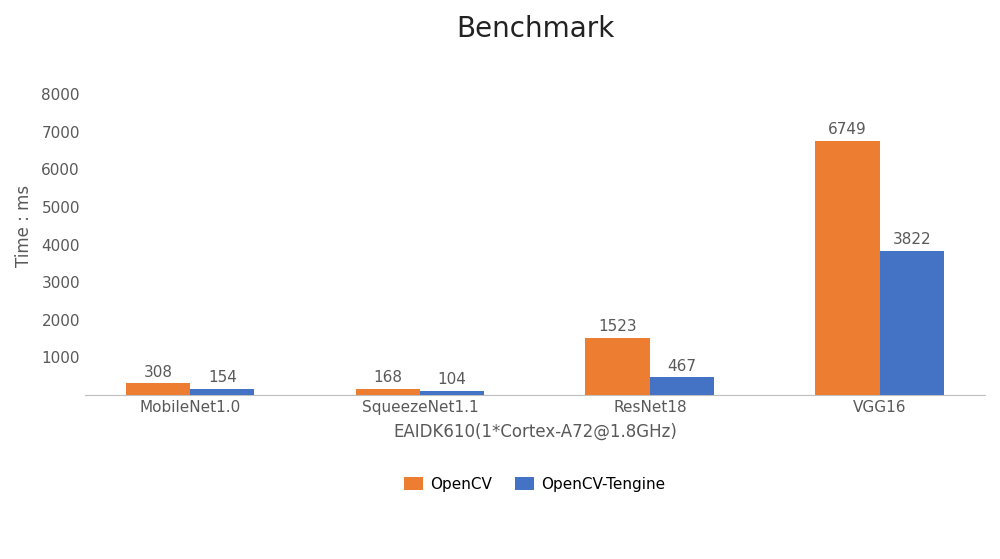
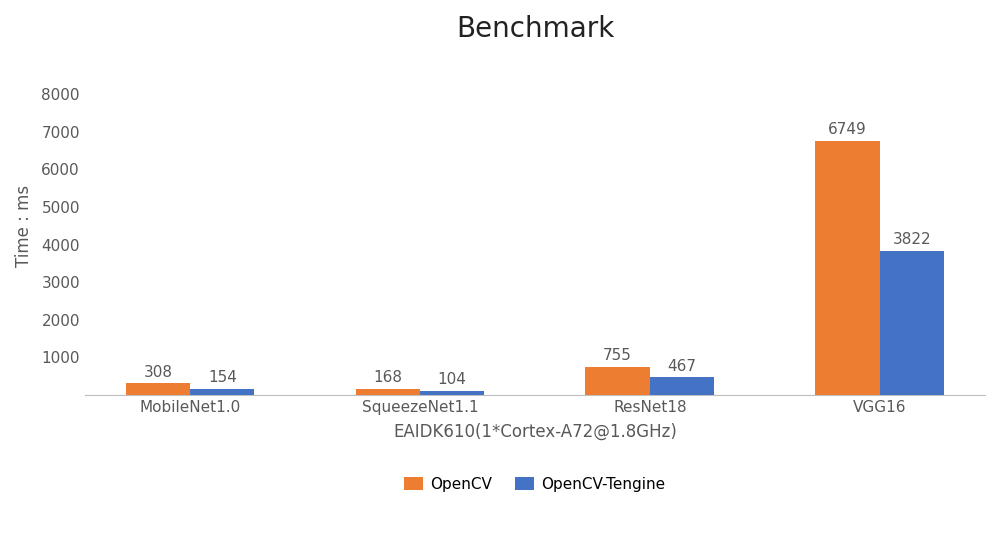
OpenCV/ResNet18: 1523 -> 755
